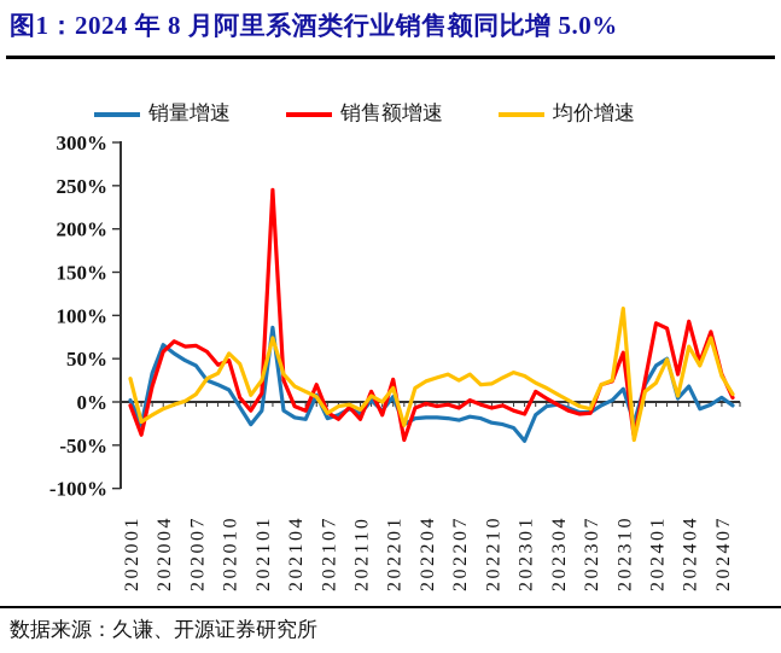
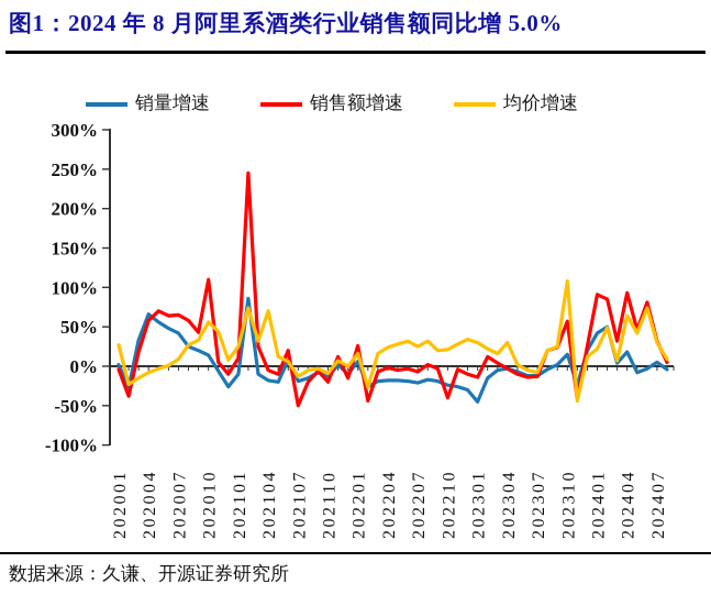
销售额增速/202010: 50% -> 110%
均价增速/202104: 20% -> 70%
销售额增速/202107: -10% -> -50%
销售额增速/202210: -10% -> -40%
均价增速/202304: 10% -> 30%
